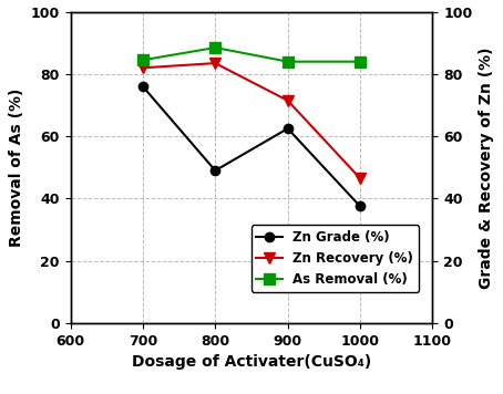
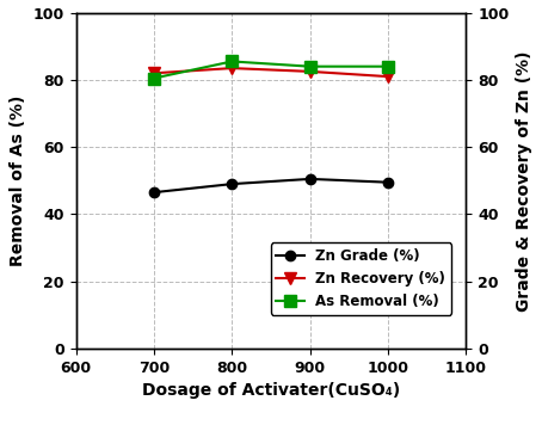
Zn Grade (%)/700: 76.0 -> 46.5
As Removal (%)/700: 84.5 -> 80.5
As Removal (%)/800: 88.5 -> 85.5
Zn Grade (%)/900: 62.5 -> 50.5
Zn Recovery (%)/900: 71.5 -> 82.5
Zn Grade (%)/1000: 37.5 -> 49.5
Zn Recovery (%)/1000: 46.5 -> 81.0
